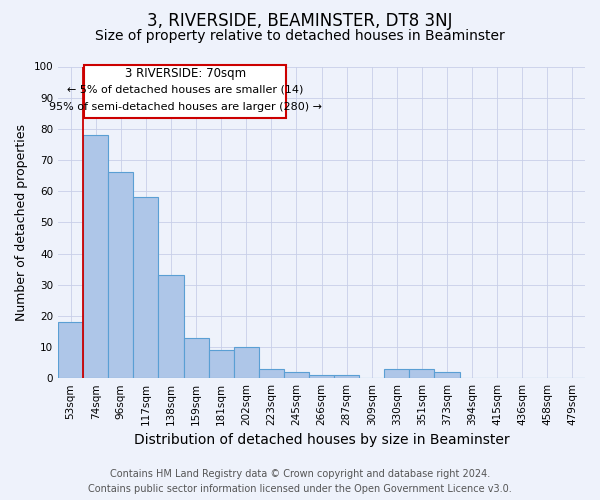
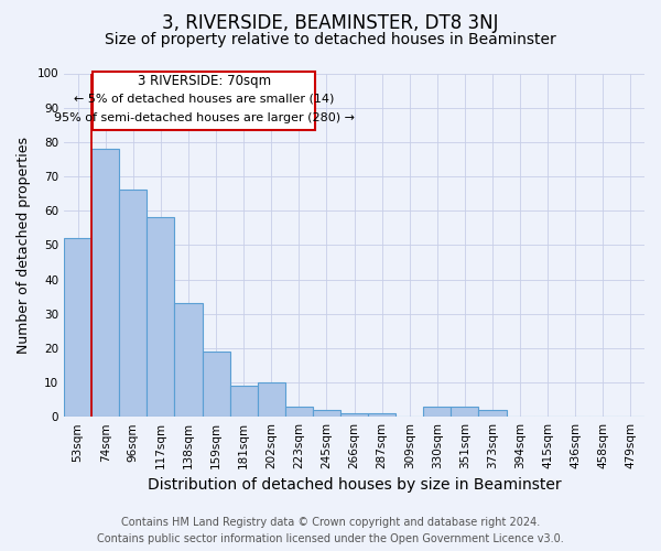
53sqm: 18 -> 52
159sqm: 13 -> 19
